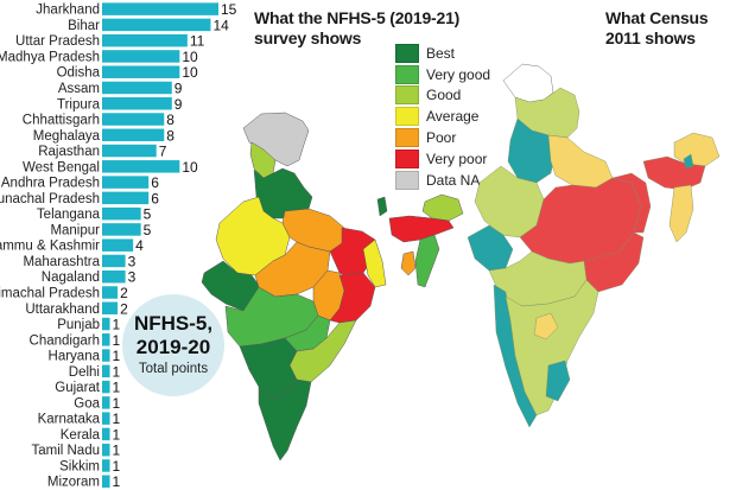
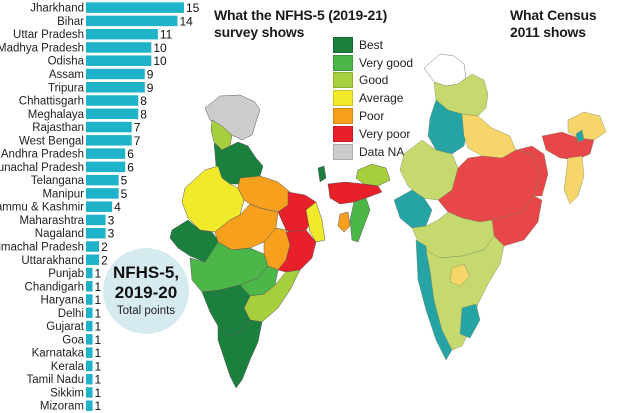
West Bengal: 10 -> 7
